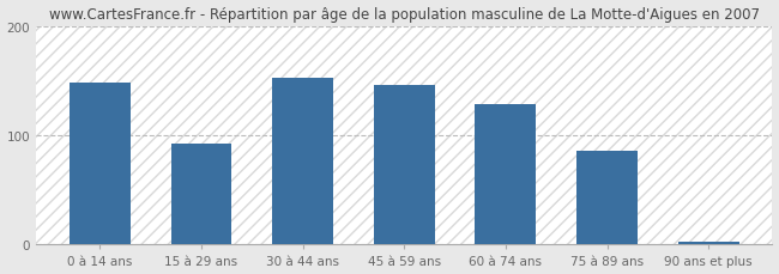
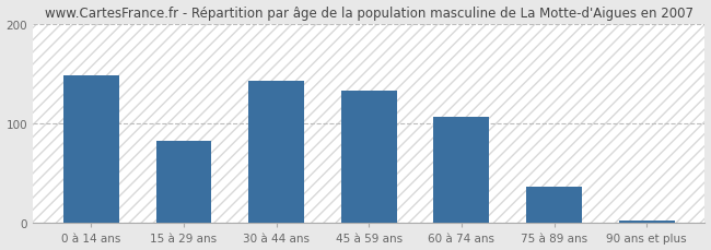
15 à 29 ans: 92 -> 83
30 à 44 ans: 152 -> 143
45 à 59 ans: 146 -> 133
60 à 74 ans: 128 -> 107
75 à 89 ans: 86 -> 37
